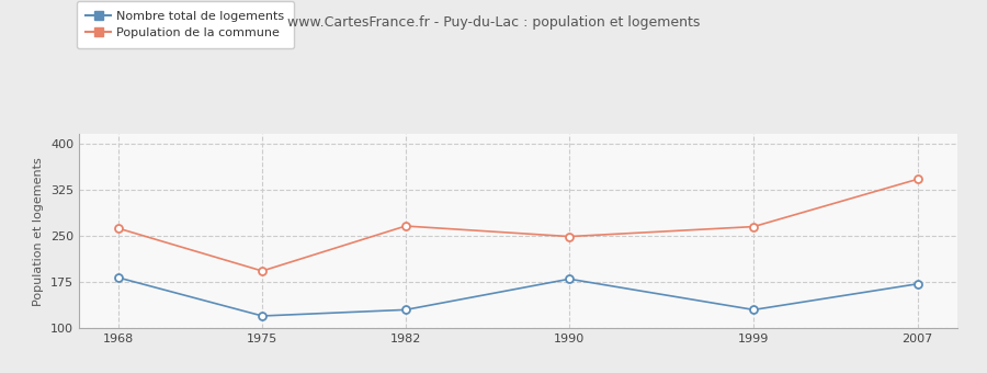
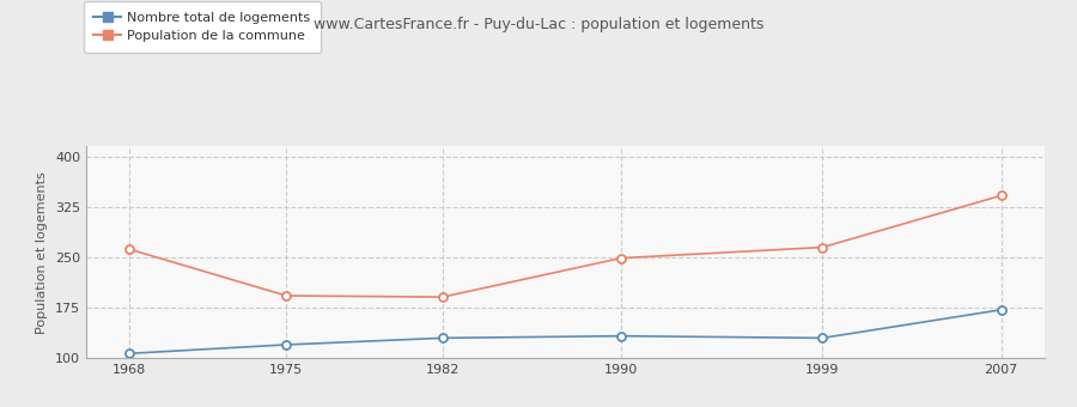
Nombre total de logements/1968: 182 -> 107
Population de la commune/1982: 266 -> 191
Nombre total de logements/1990: 180 -> 133
